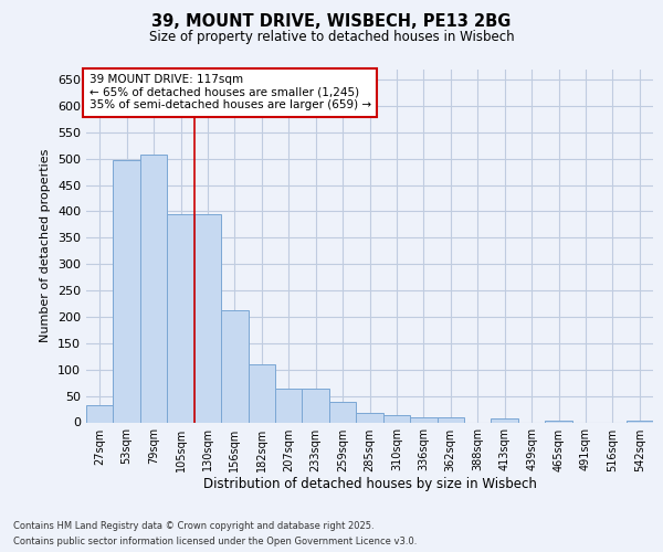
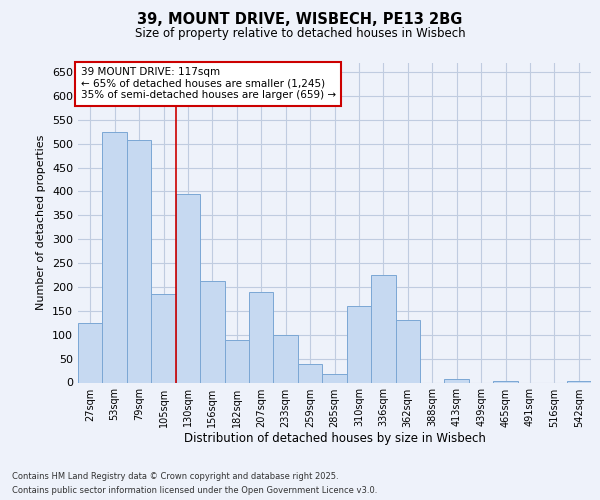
27sqm: 32 -> 125
53sqm: 497 -> 525
105sqm: 394 -> 185
182sqm: 110 -> 90
207sqm: 63 -> 190
233sqm: 63 -> 100
310sqm: 13 -> 160
336sqm: 10 -> 225
362sqm: 10 -> 130
